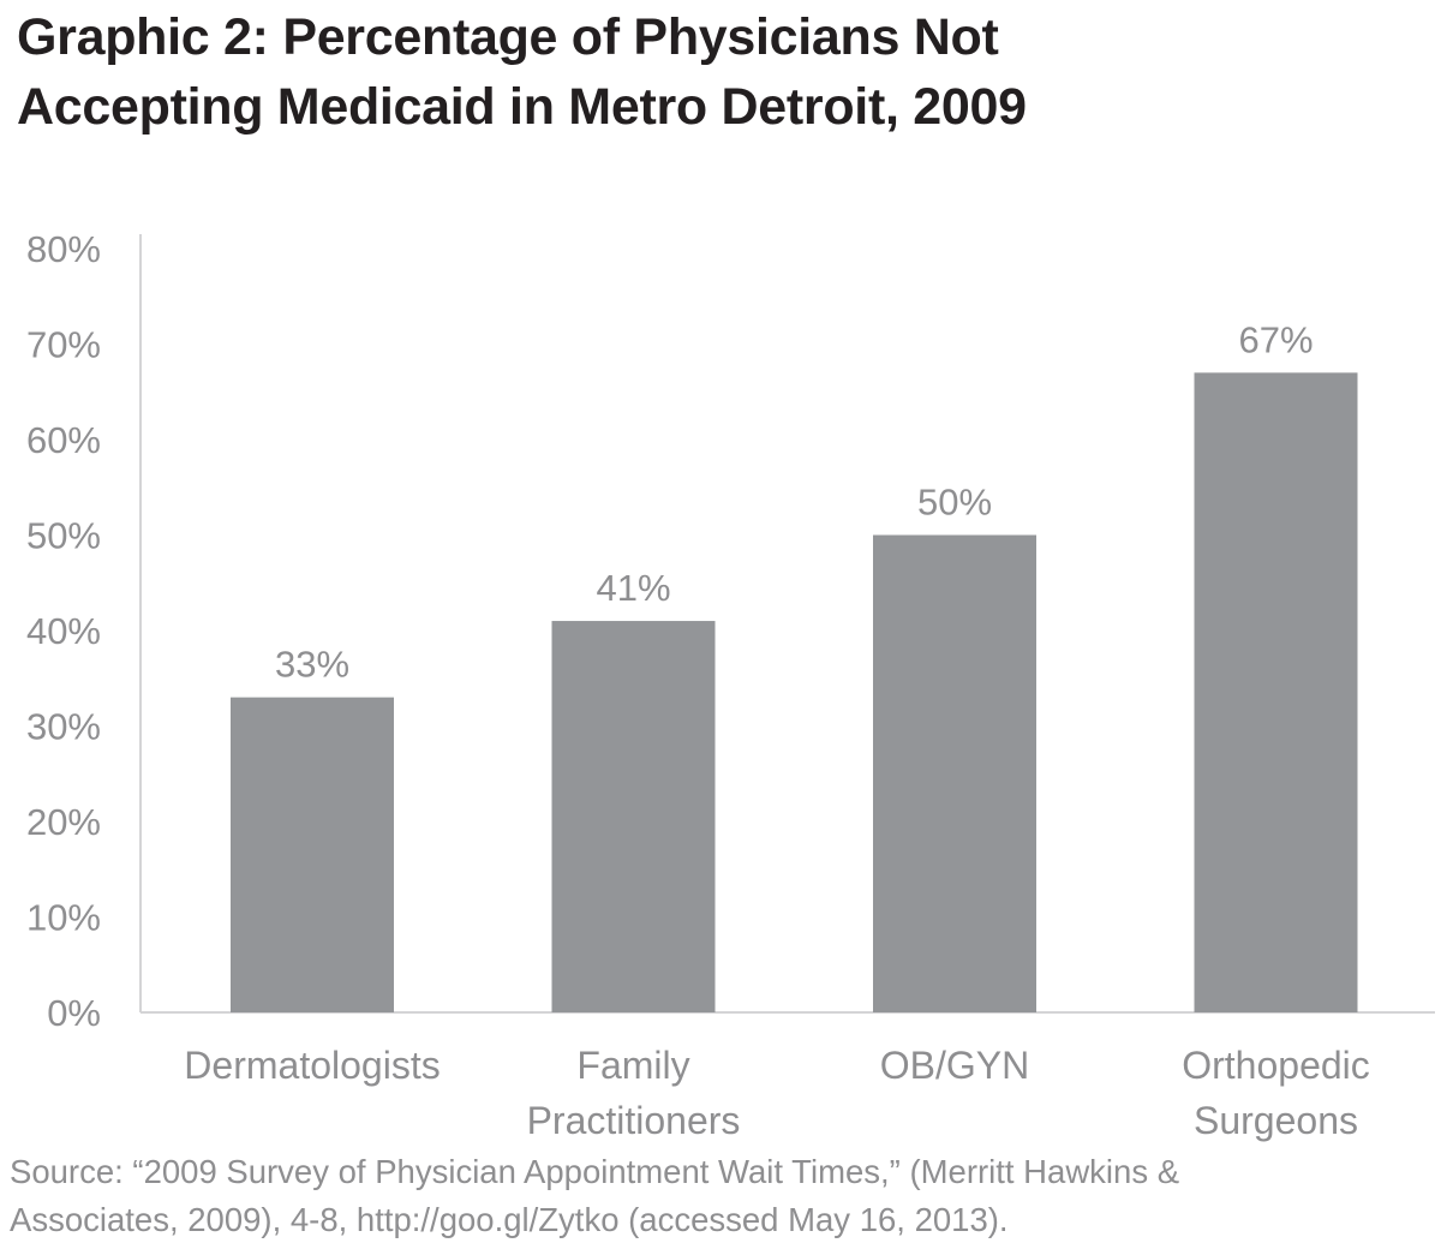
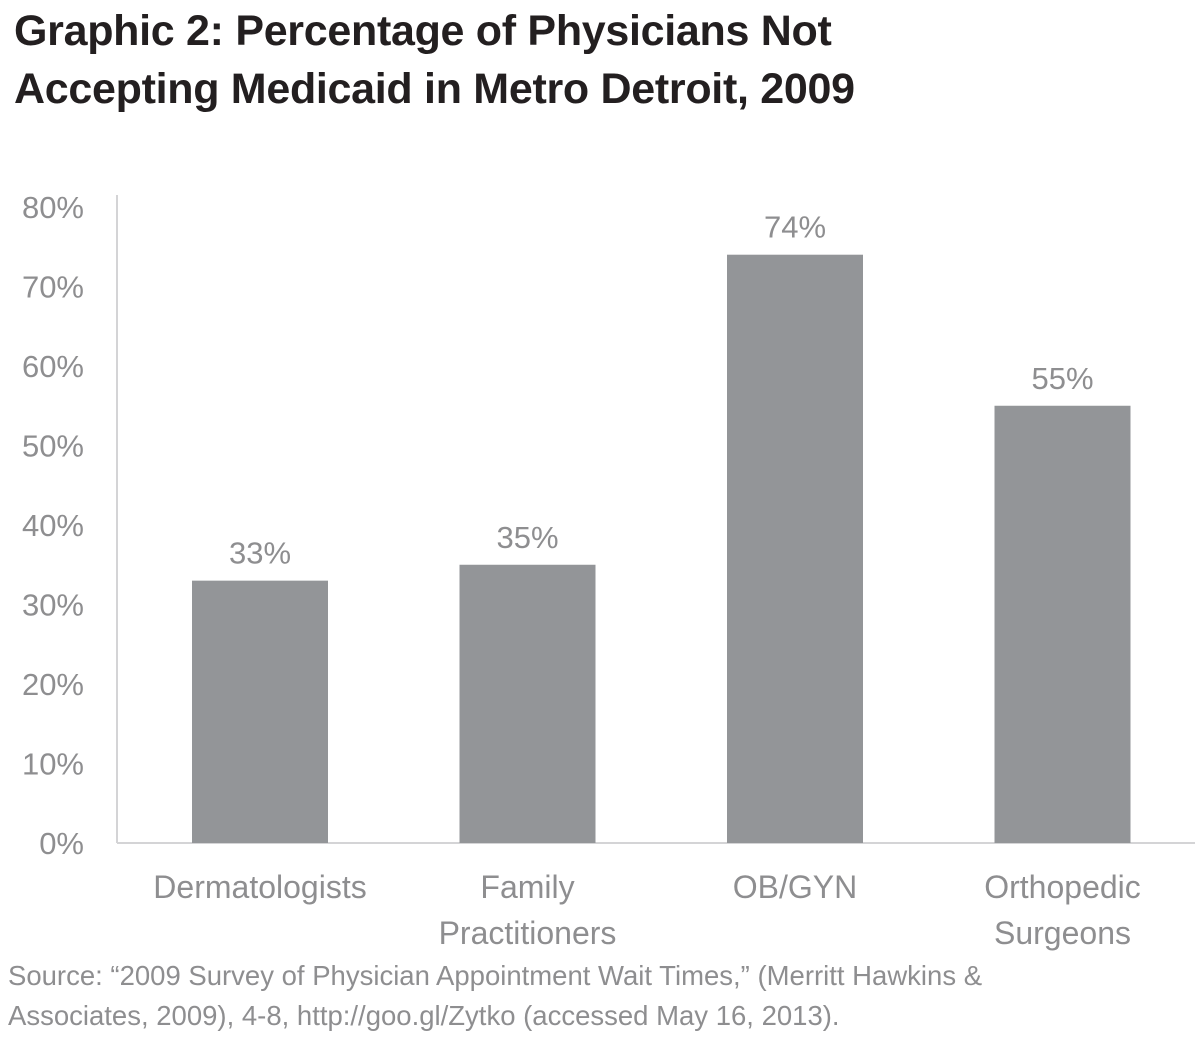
Family Practitioners: 41% -> 35%
OB/GYN: 50% -> 74%
Orthopedic Surgeons: 67% -> 55%
